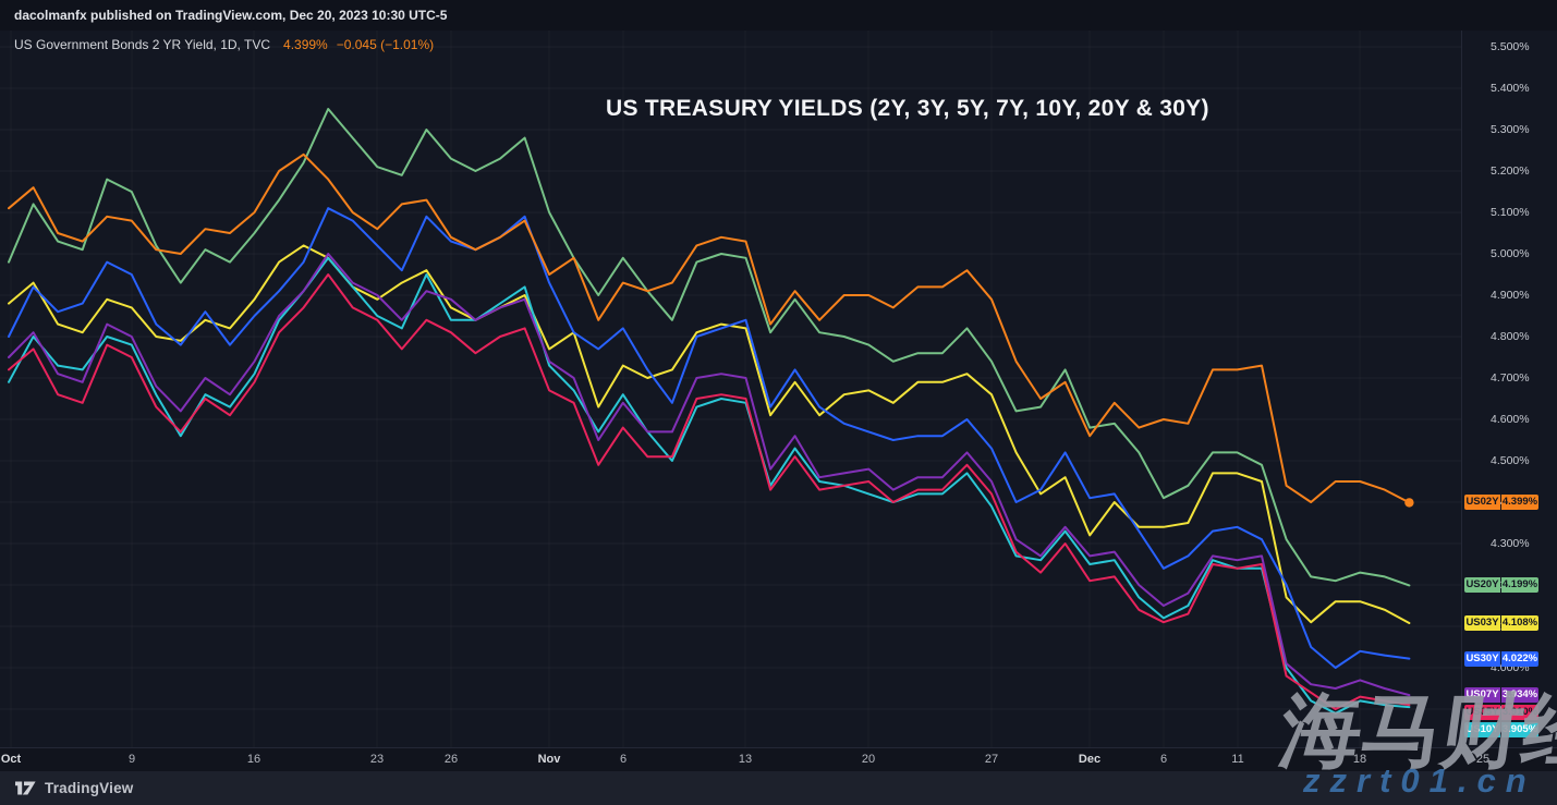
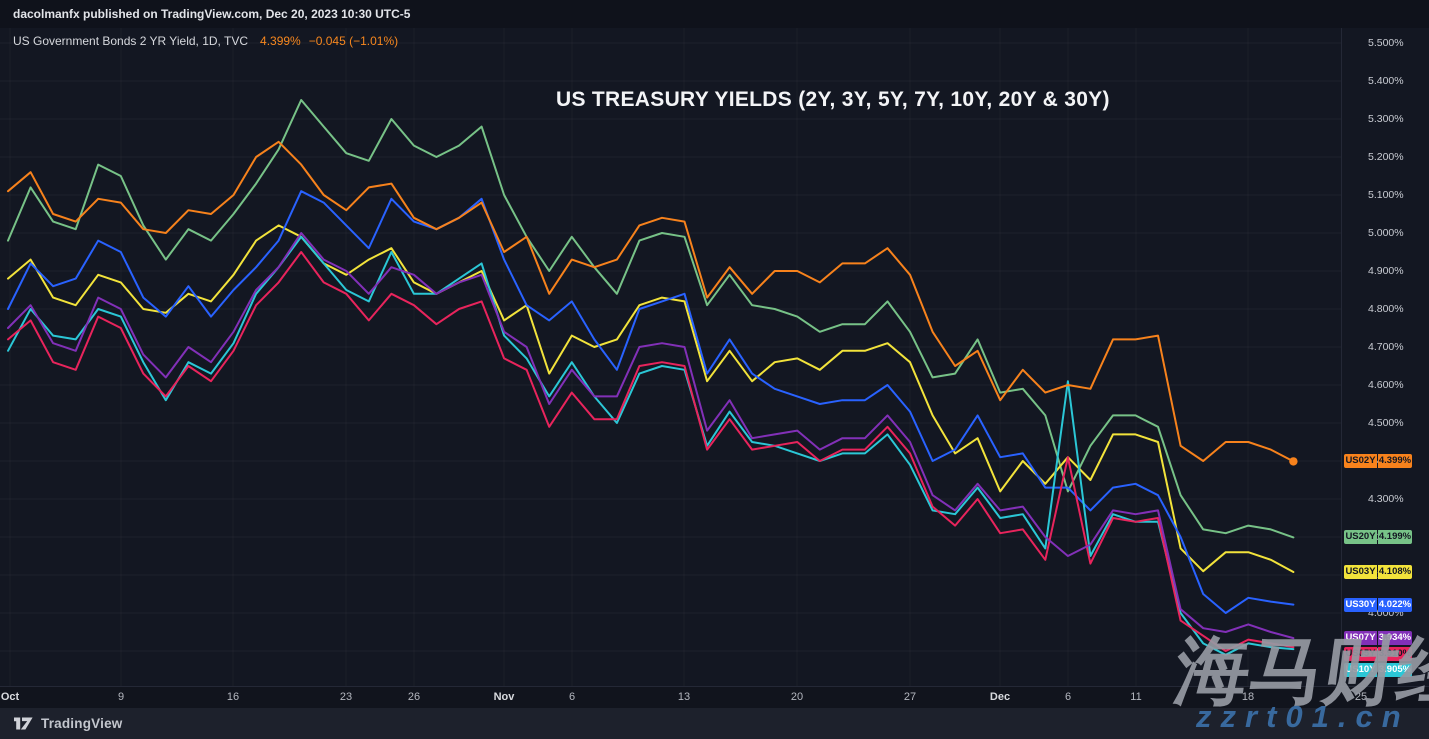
US20Y/Dec 6: 4.41% -> 4.32%
US03Y/Dec 6: 4.34% -> 4.41%
US30Y/Dec 6: 4.24% -> 4.33%
US05Y/Dec 6: 4.11% -> 4.41%
US10Y/Dec 6: 4.12% -> 4.61%
